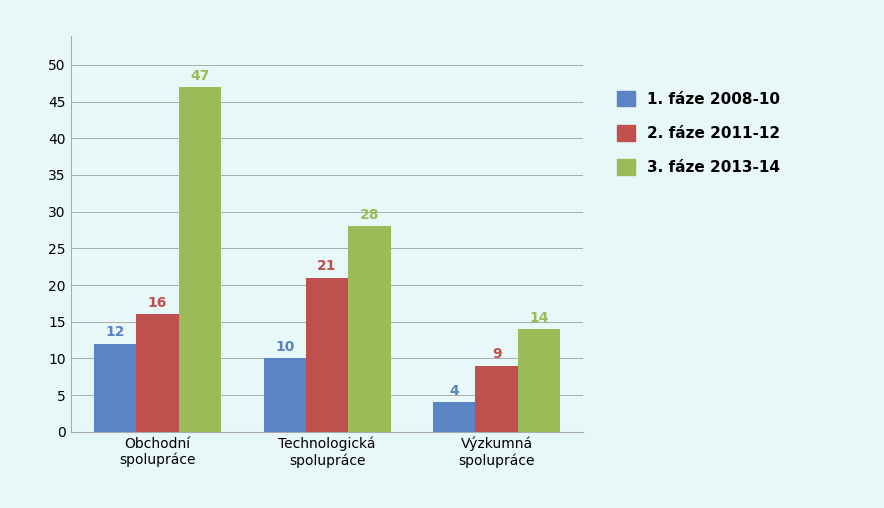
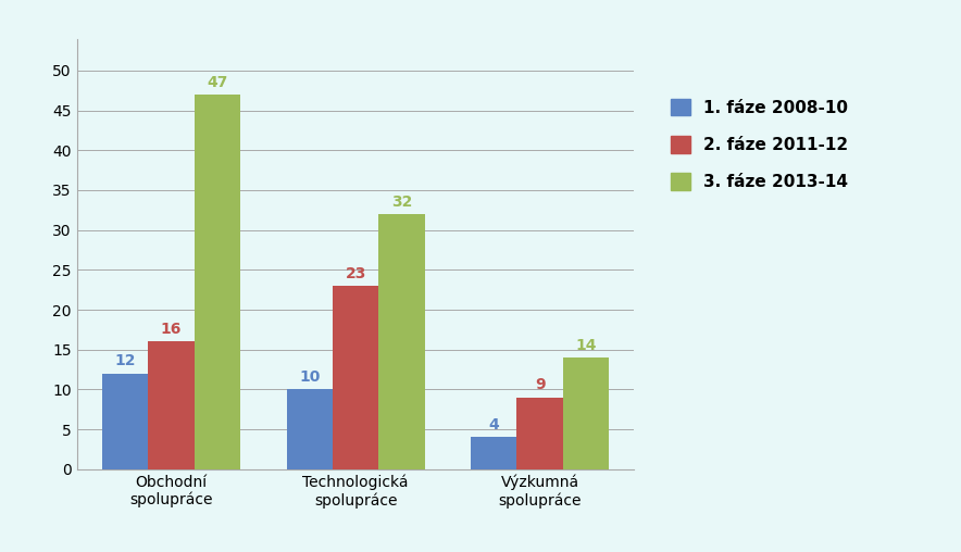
2. fáze 2011-12/Technologická spolupráce: 21 -> 23
3. fáze 2013-14/Technologická spolupráce: 28 -> 32
